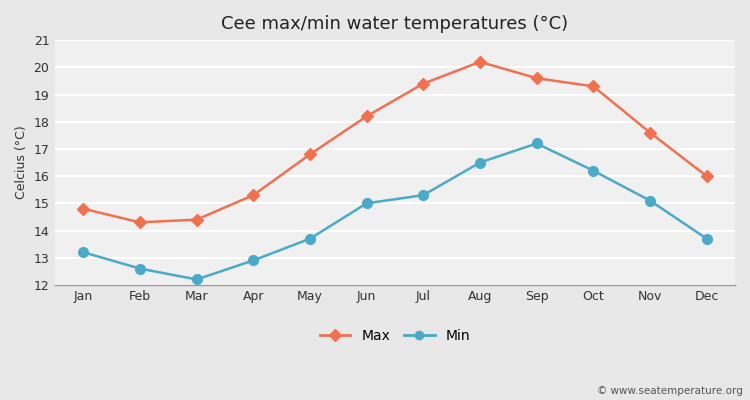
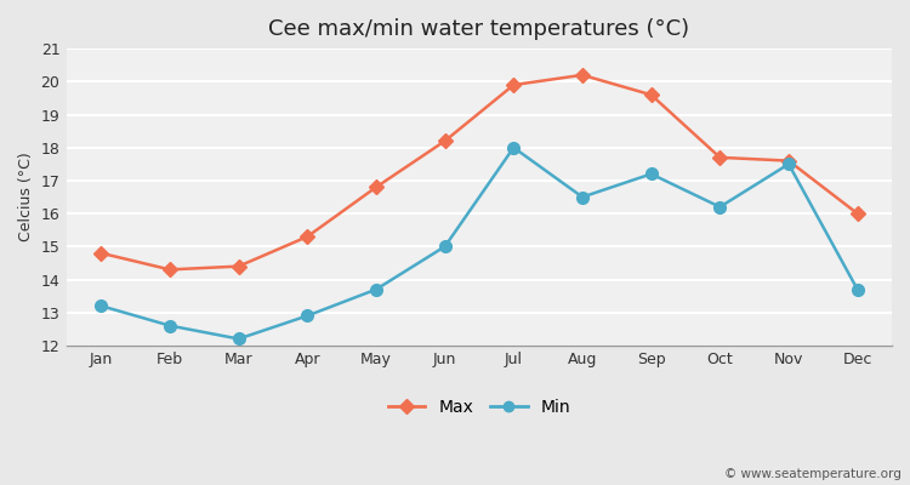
Max/Jul: 19.4 -> 19.9
Min/Jul: 15.3 -> 18.0
Max/Oct: 19.3 -> 17.7
Min/Nov: 15.1 -> 17.5
